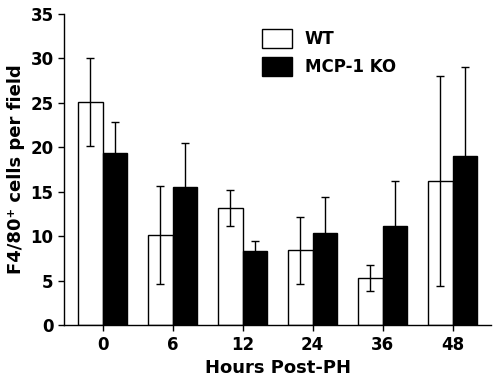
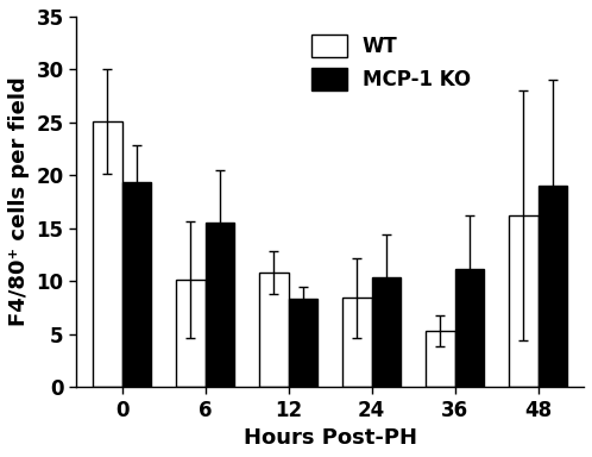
WT/12: 13.2 -> 10.8
